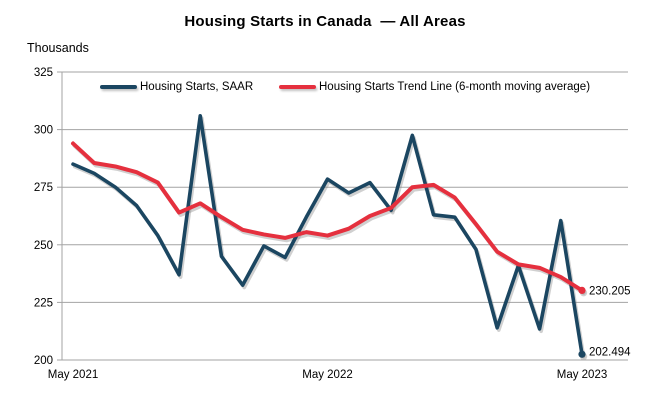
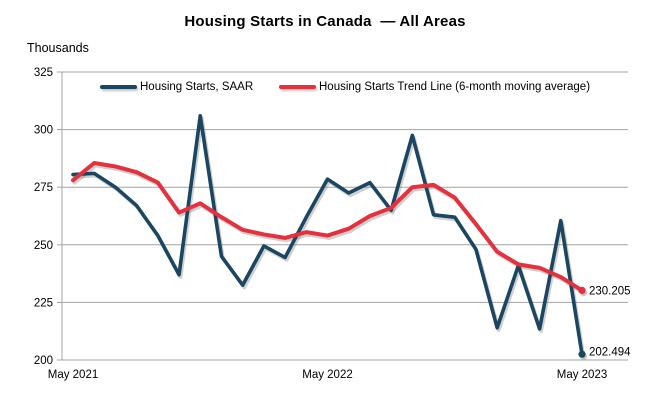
Housing Starts, SAAR/May 2021: 285 -> 280
Housing Starts Trend Line (6-month moving average)/May 2021: 294 -> 278
